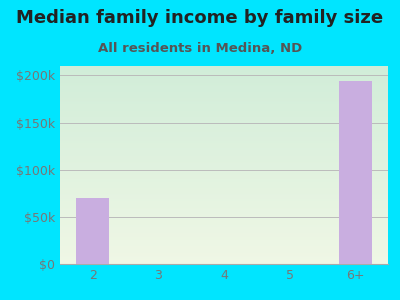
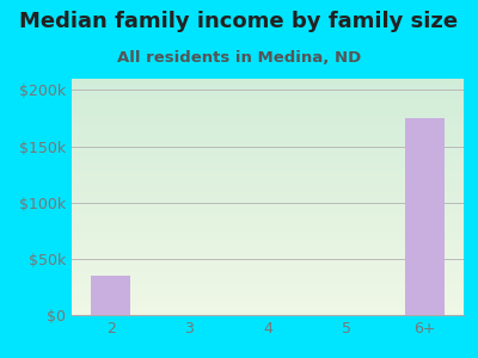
2: $70k -> $35k
6+: $194k -> $175k
